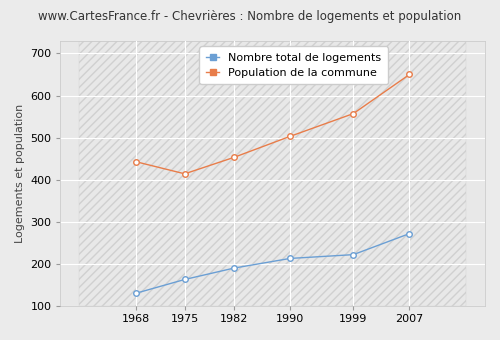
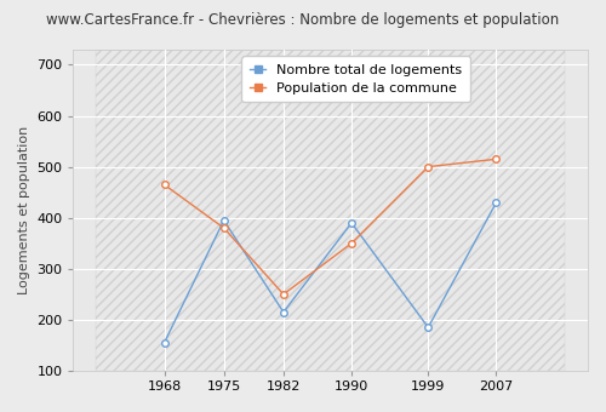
Nombre total de logements/1968: 130 -> 155
Population de la commune/1968: 443 -> 465
Nombre total de logements/1975: 163 -> 395
Population de la commune/1975: 414 -> 380
Nombre total de logements/1982: 190 -> 215
Population de la commune/1982: 453 -> 250
Nombre total de logements/1990: 213 -> 390
Population de la commune/1990: 503 -> 350
Nombre total de logements/1999: 222 -> 185
Population de la commune/1999: 557 -> 500
Nombre total de logements/2007: 272 -> 430
Population de la commune/2007: 650 -> 515
